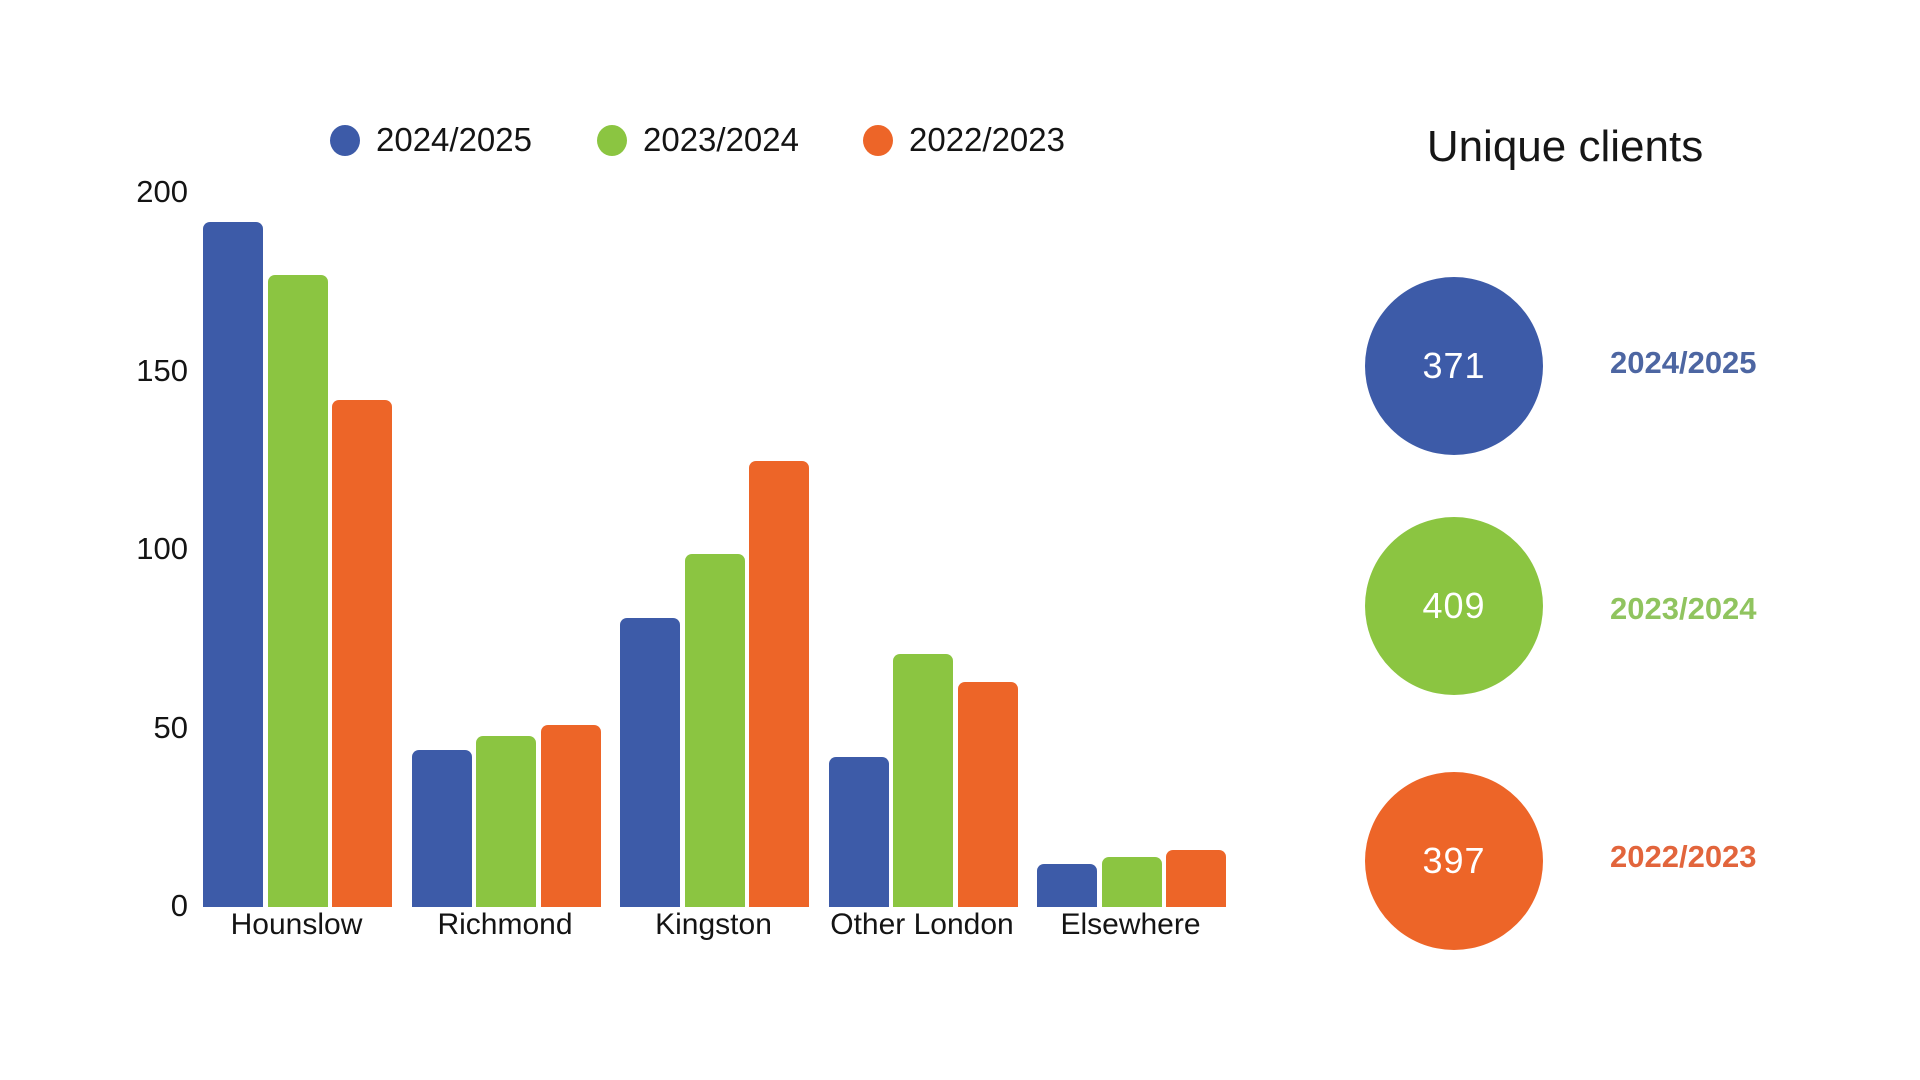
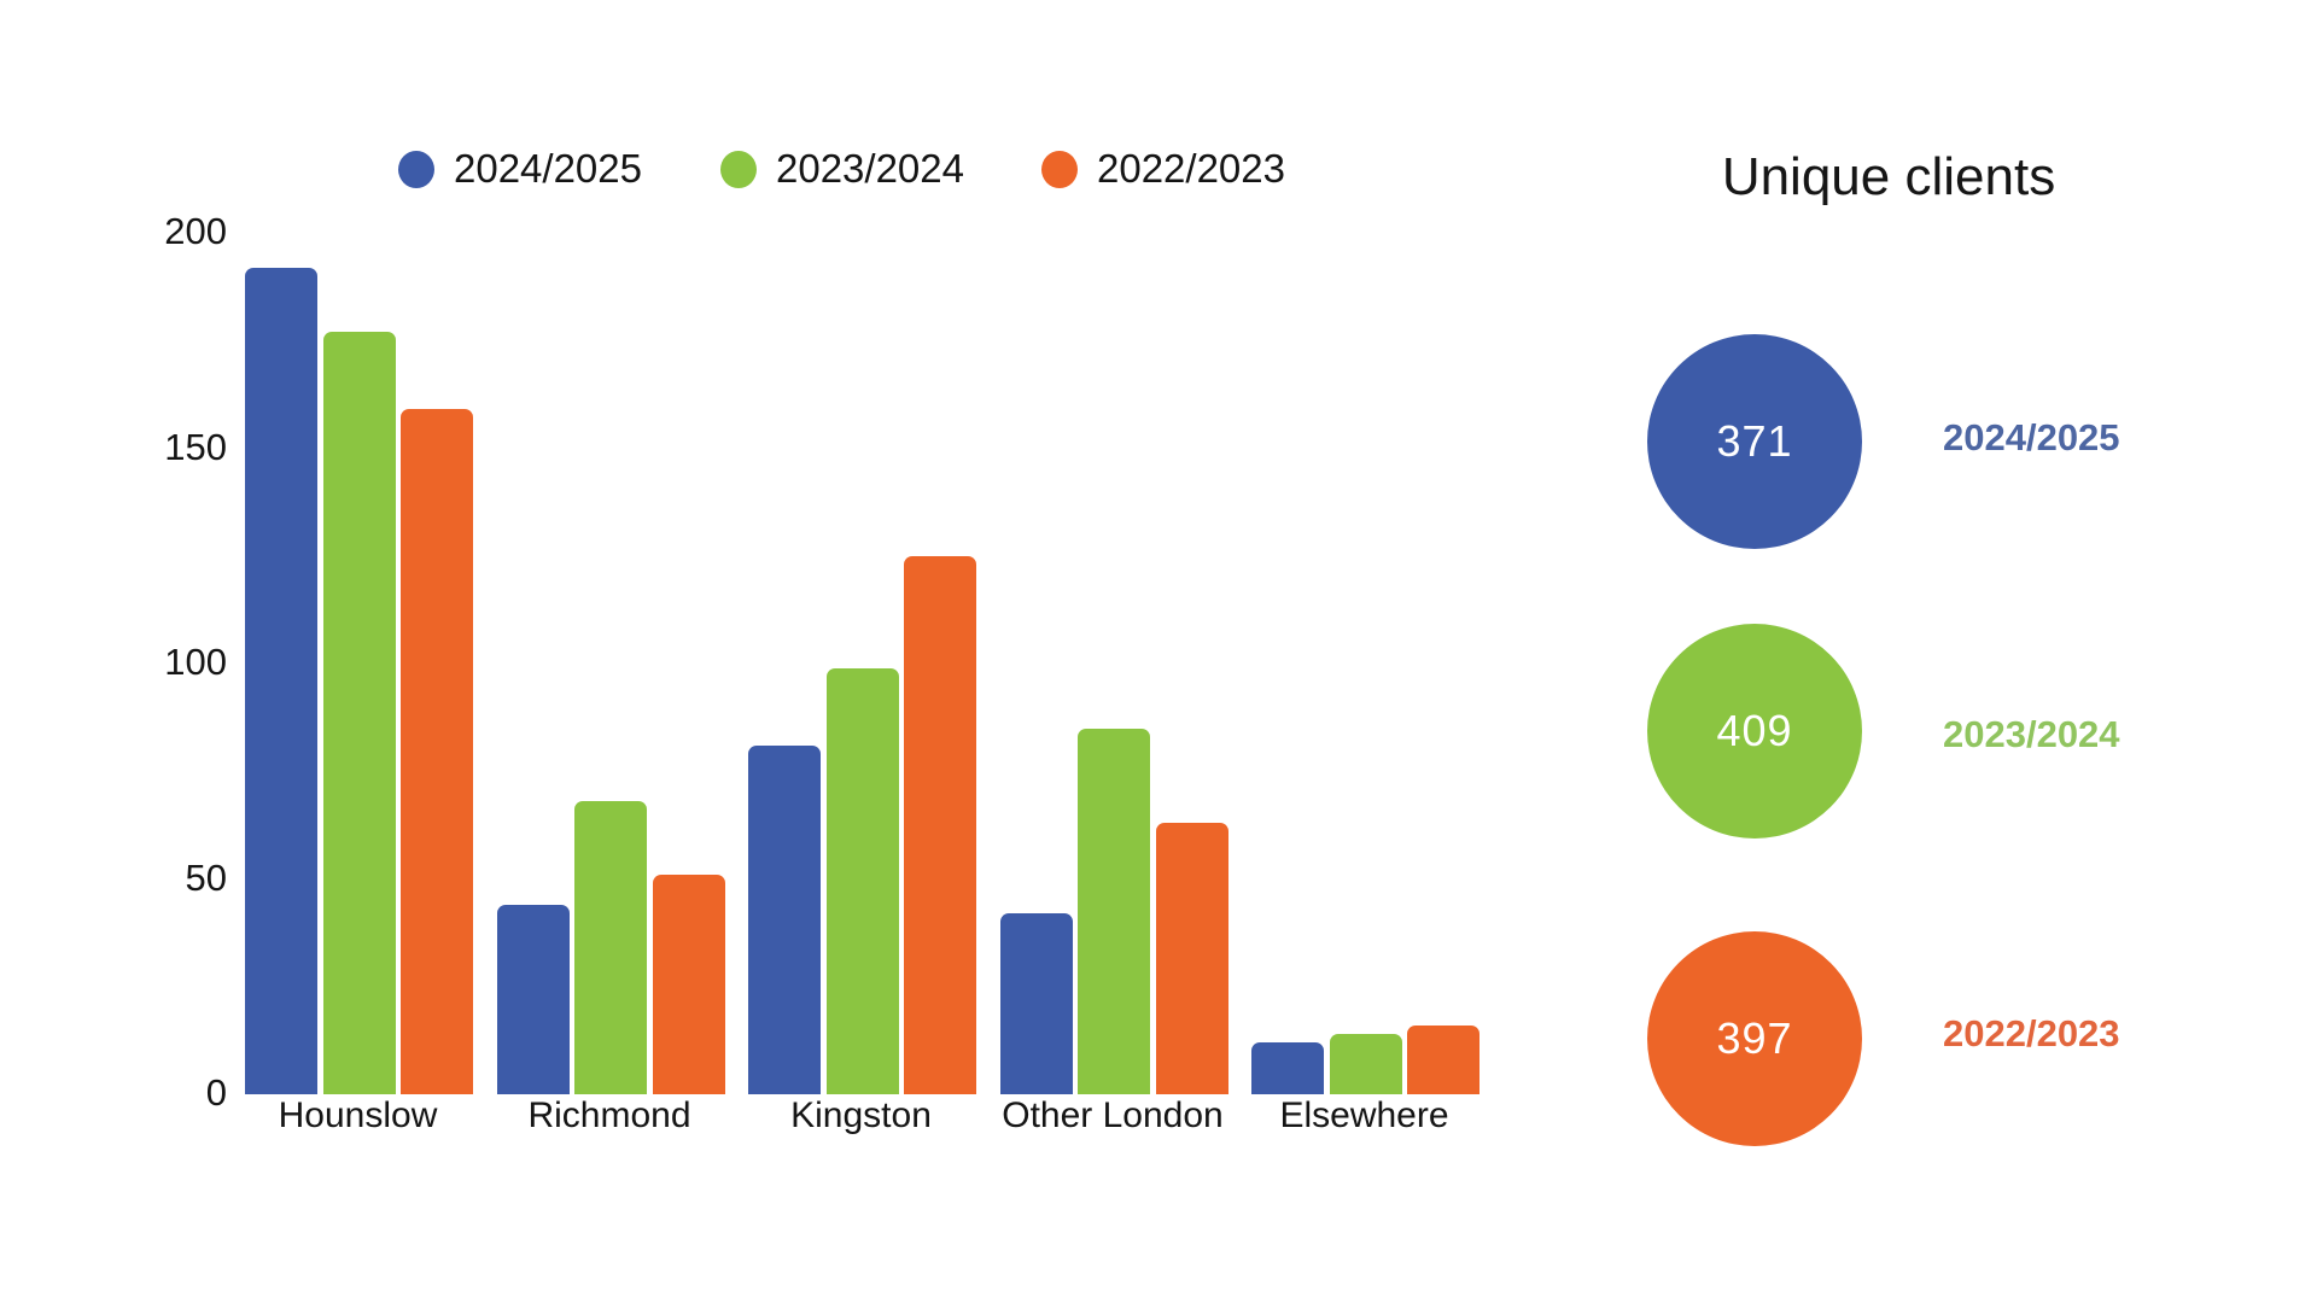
2022/2023/Hounslow: 142 -> 159
2023/2024/Richmond: 48 -> 68
2023/2024/Other London: 71 -> 85
